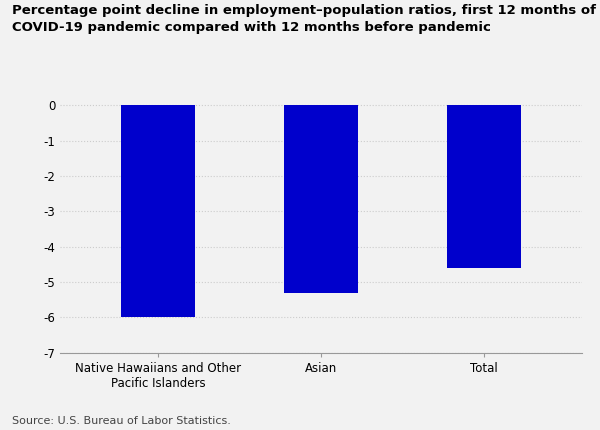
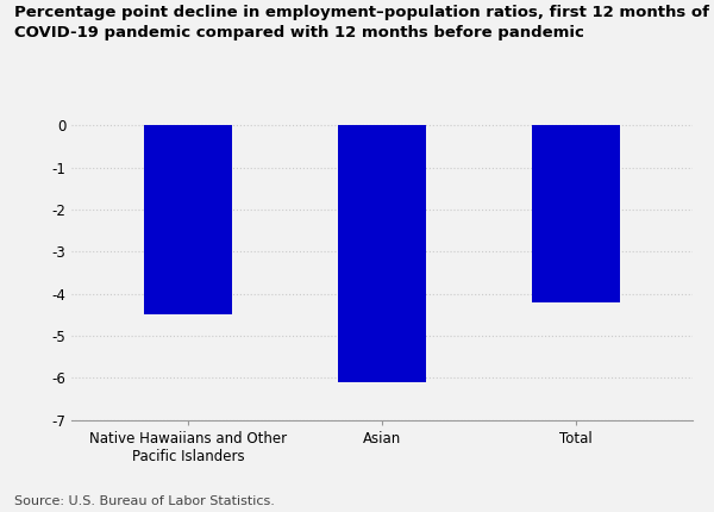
Native Hawaiians and Other Pacific Islanders: -6.0 -> -4.5
Asian: -5.3 -> -6.1
Total: -4.6 -> -4.2
